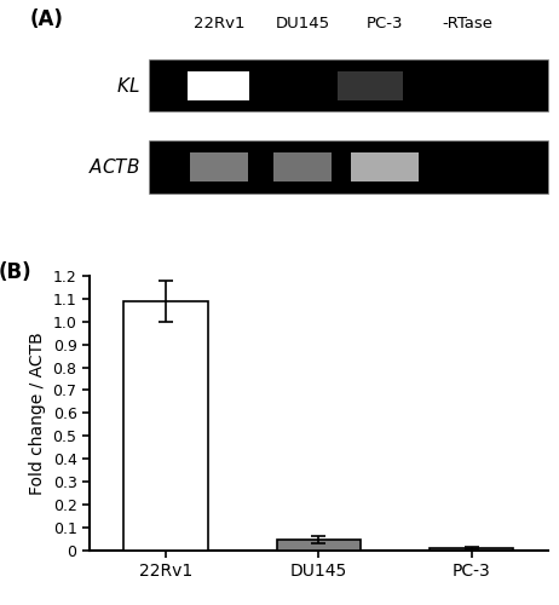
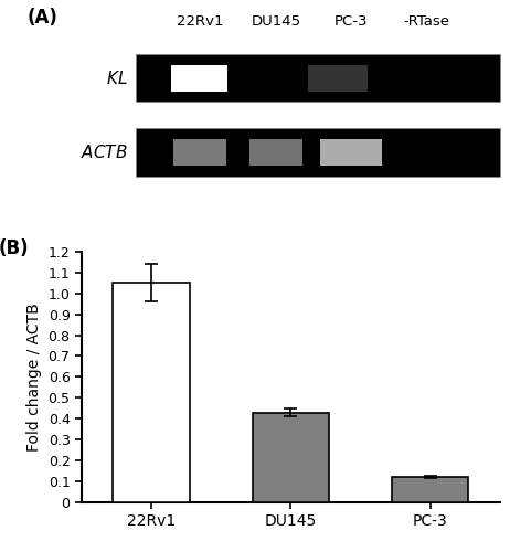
22Rv1: 1.09 -> 1.05
DU145: 0.05 -> 0.43
PC-3: 0.01 -> 0.12
